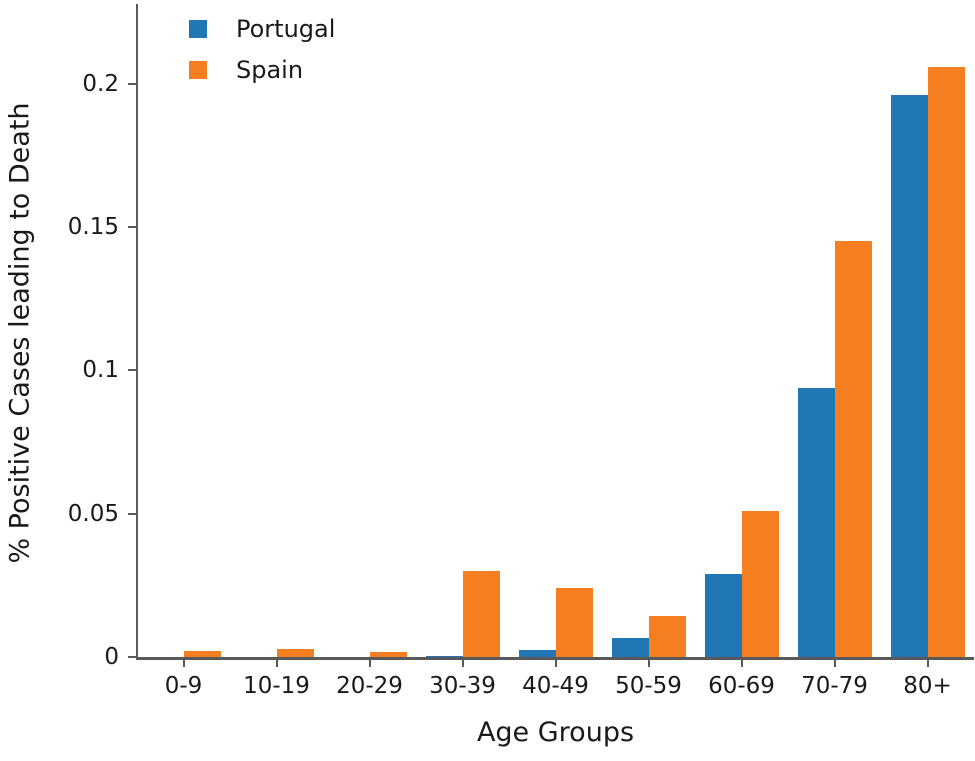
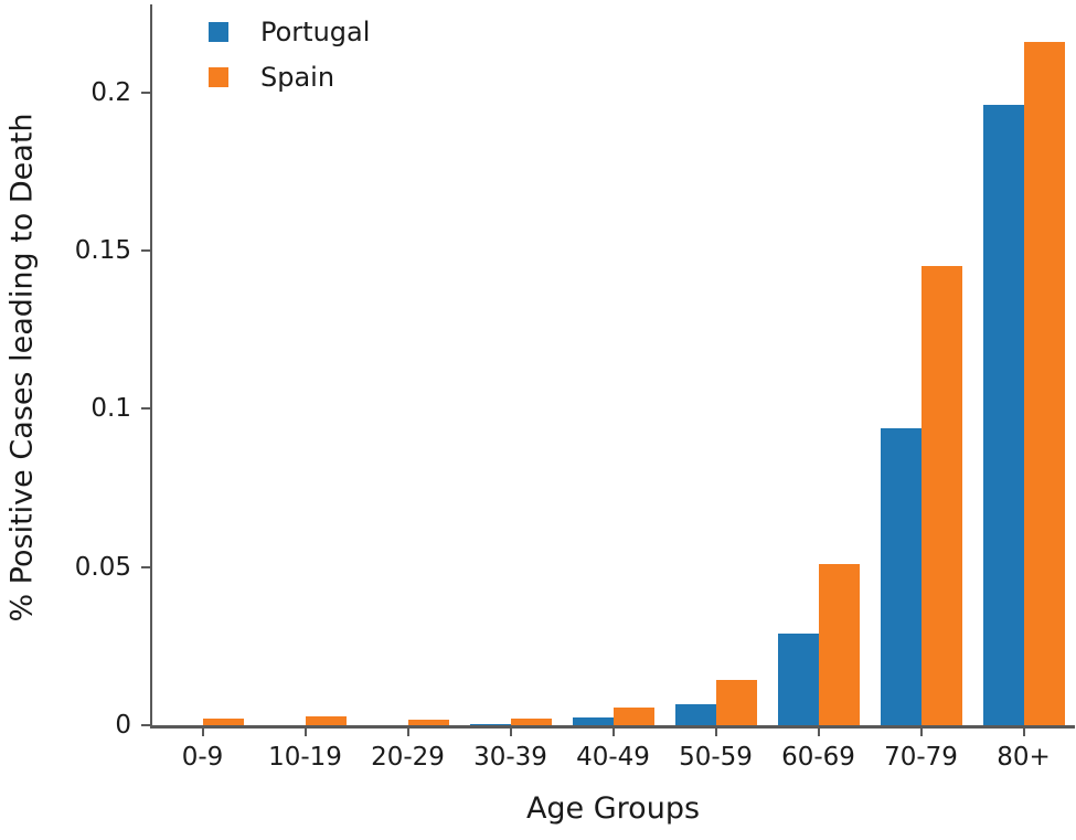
Spain/30-39: 0.030 -> 0.002
Spain/40-49: 0.024 -> 0.006
Spain/80+: 0.206 -> 0.216
